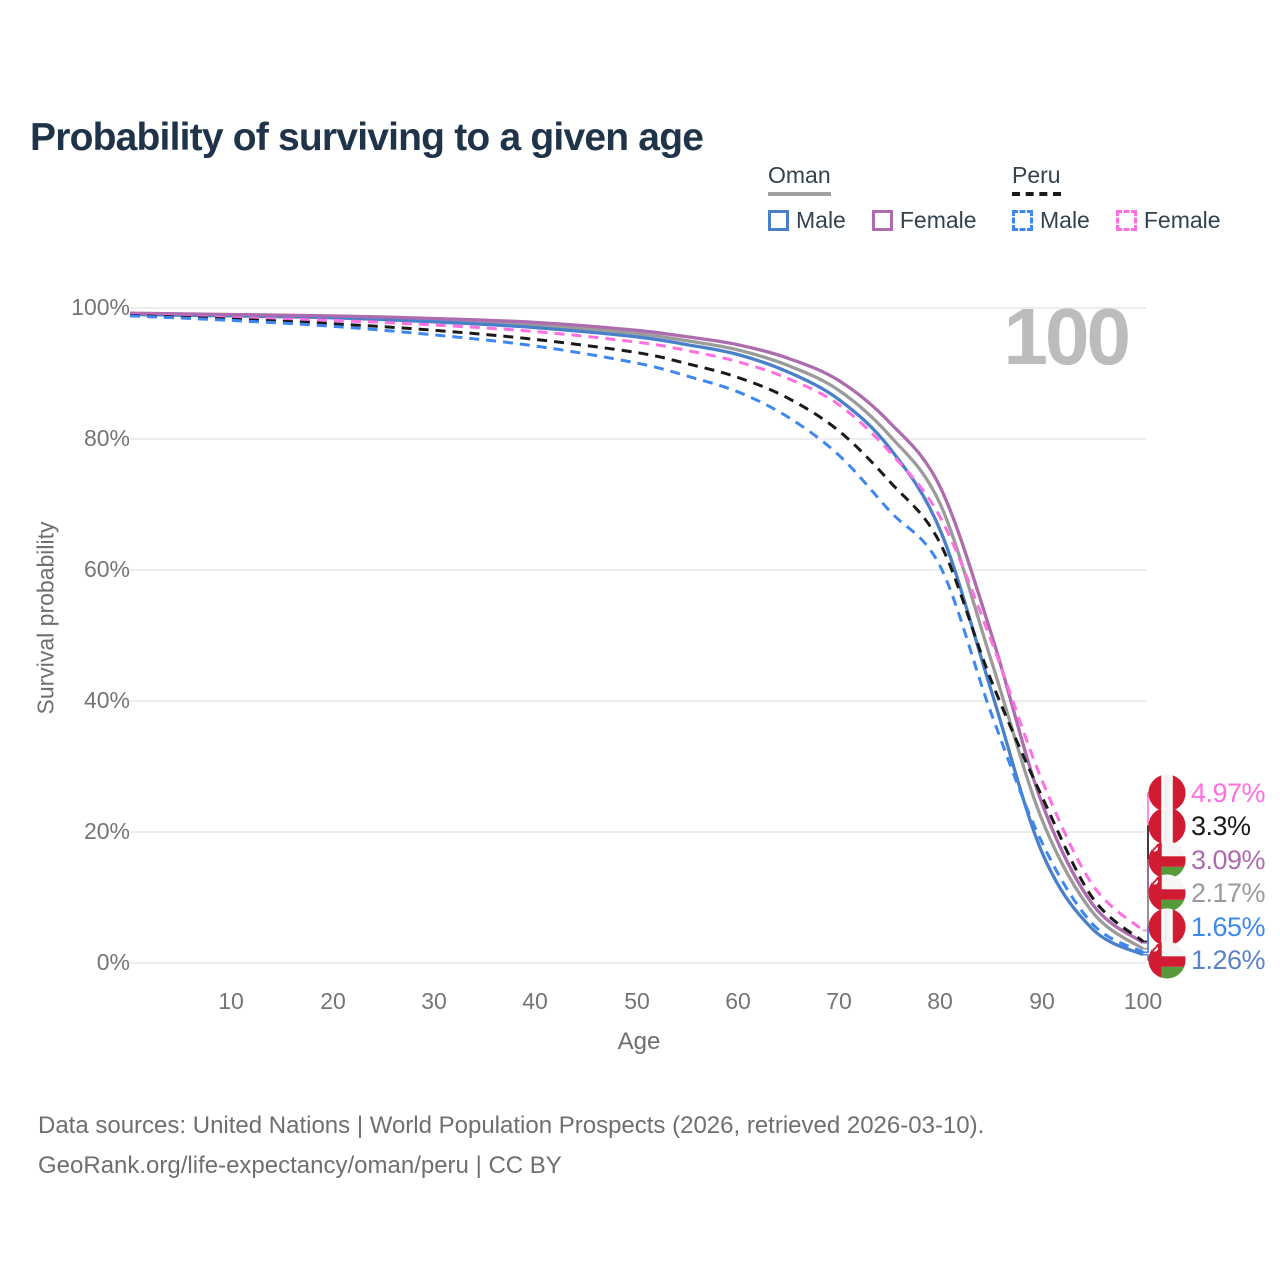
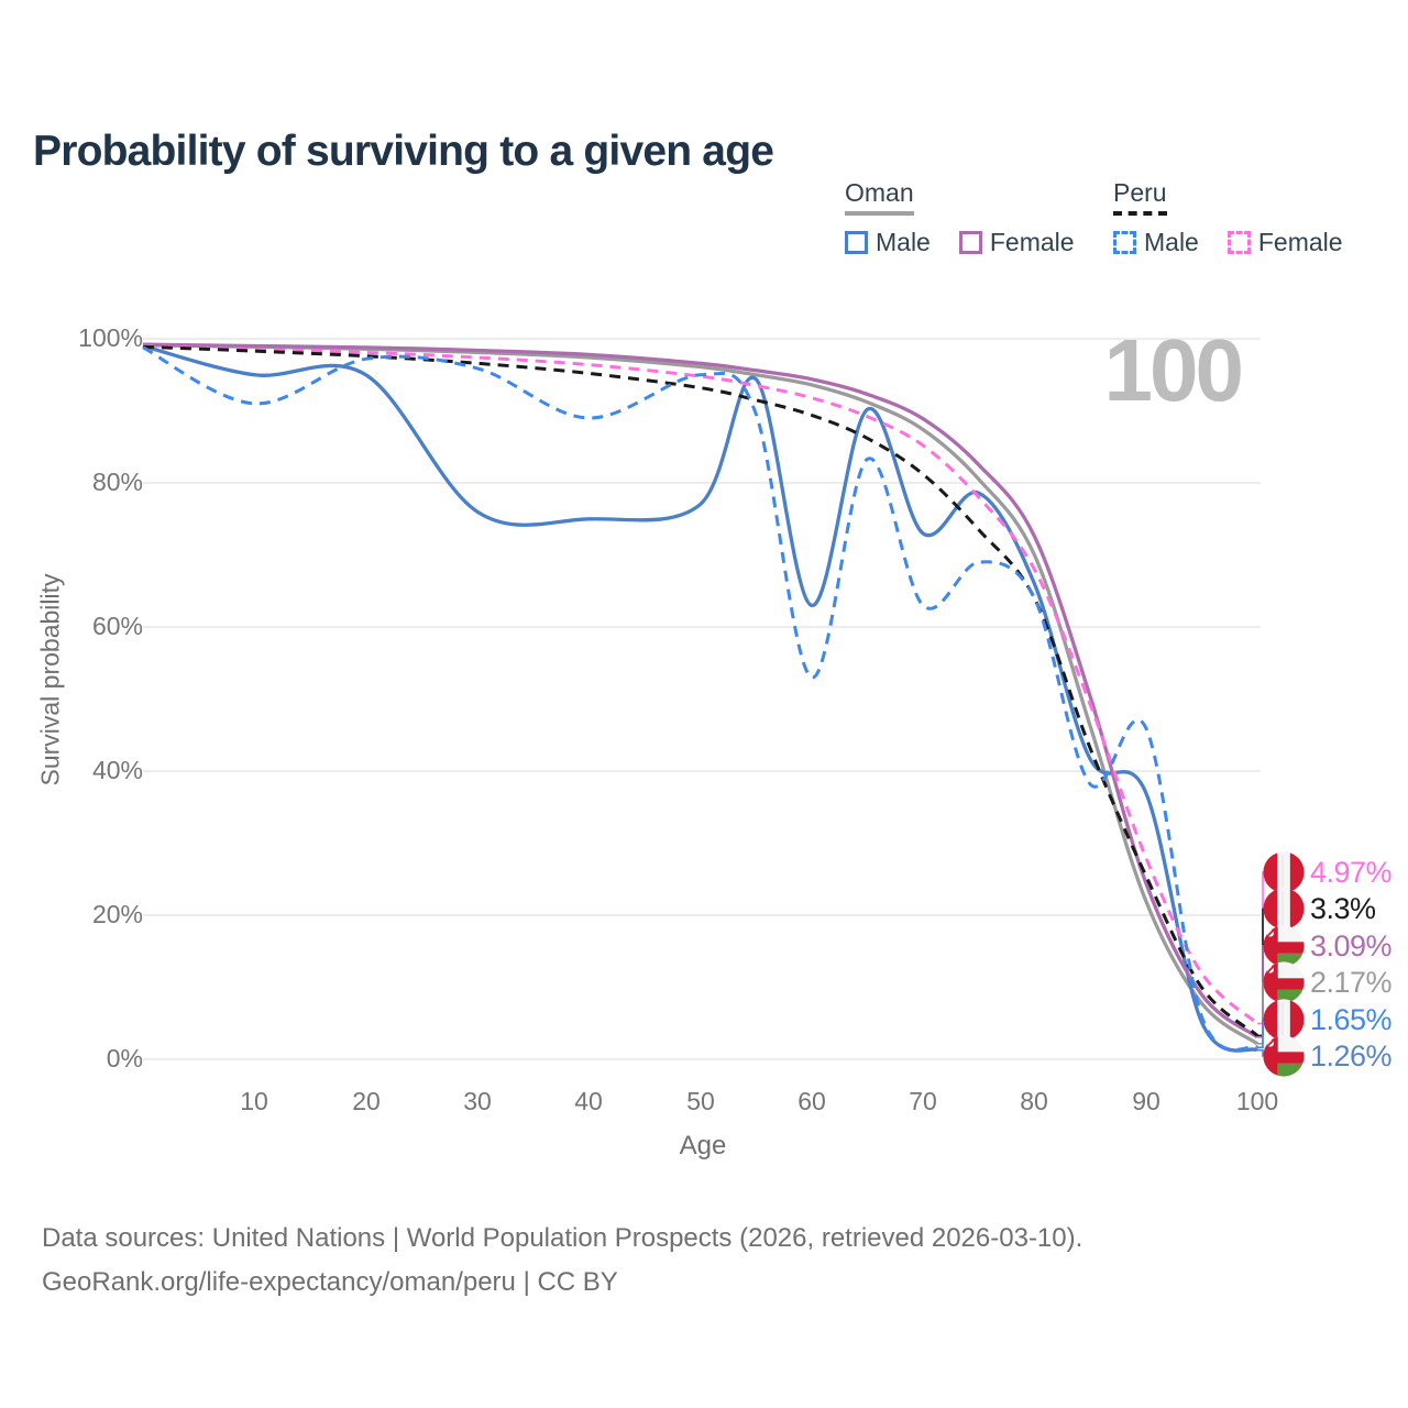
Oman Male/10: 99% -> 95%
Peru Male/10: 98% -> 91%
Oman Male/20: 98% -> 95%
Oman Male/30: 98% -> 76%
Oman Male/40: 97% -> 75%
Peru Male/40: 94% -> 89%
Oman Male/50: 96% -> 77%
Peru Male/50: 92% -> 95%
Oman Male/60: 93% -> 63%
Peru Male/60: 87% -> 53%
Oman Male/70: 86% -> 73%
Peru Male/70: 78% -> 63%
Peru Male/80: 60% -> 64%
Oman Male/90: 17% -> 37%
Peru Male/90: 18% -> 46%
